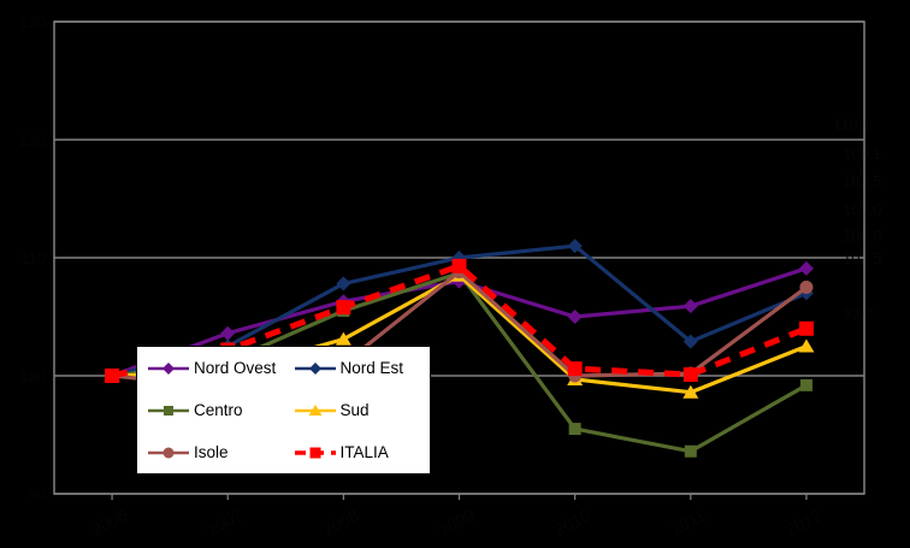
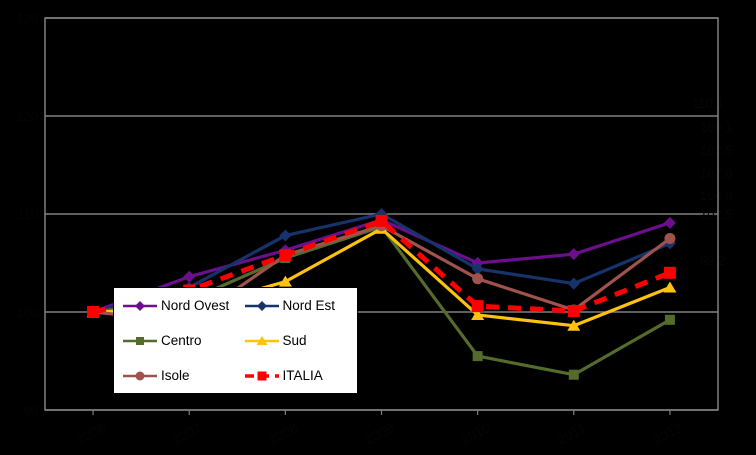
Isole/2008: 101 -> 106
Nord Ovest/2009: 108 -> 109
Nord Est/2010: 111 -> 104
Isole/2010: 100 -> 103
